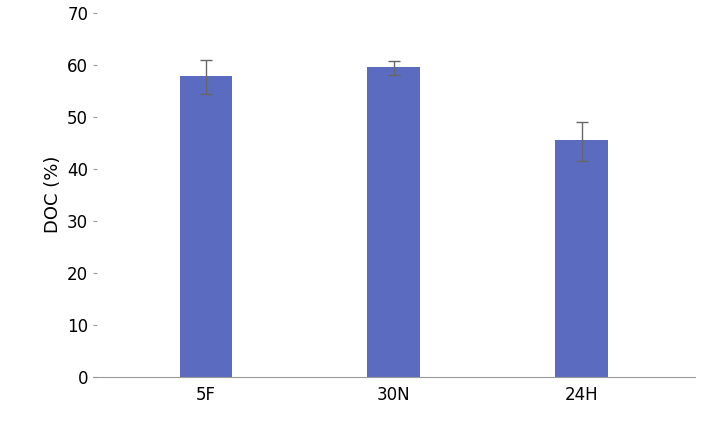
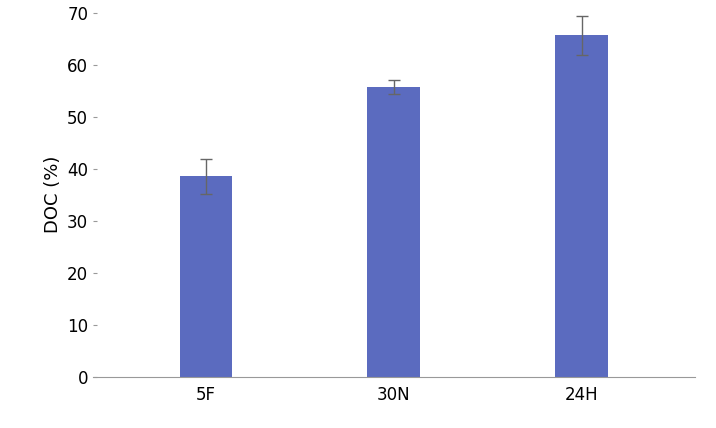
5F: 57.8 -> 38.6
30N: 59.5 -> 55.8
24H: 45.5 -> 65.8
